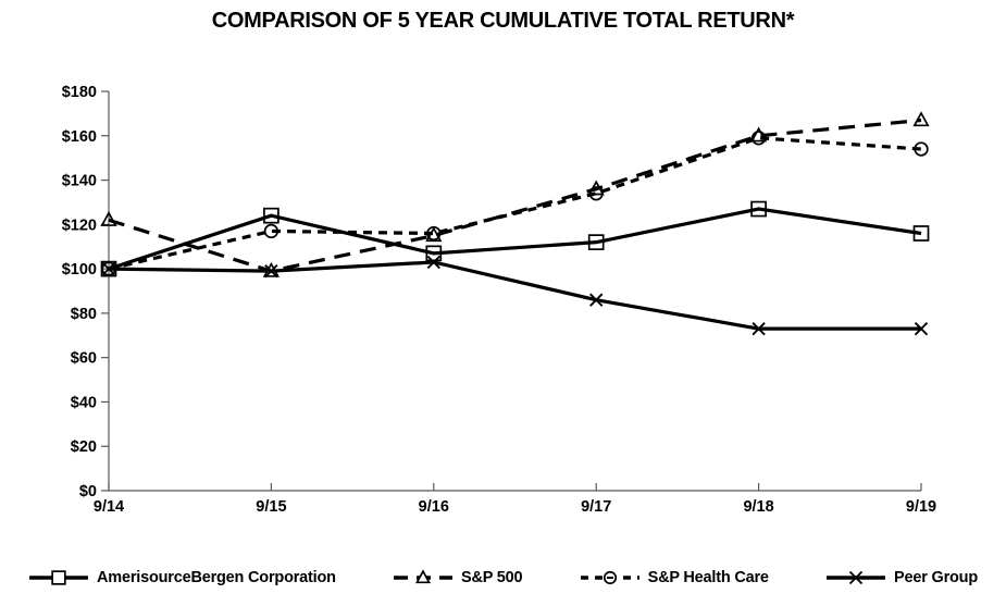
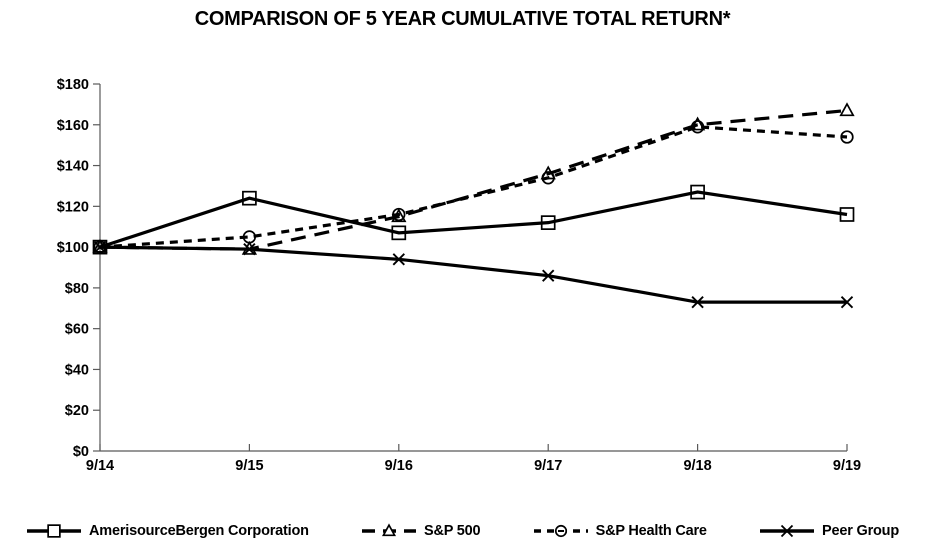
S&P 500/9/14: $122 -> $100
S&P Health Care/9/15: $117 -> $105
Peer Group/9/16: $103 -> $94
